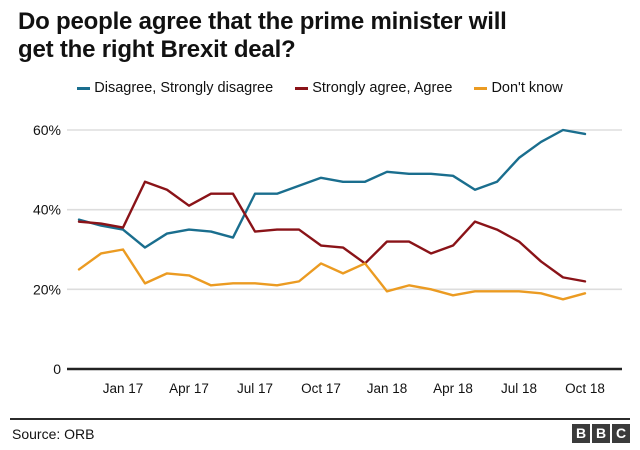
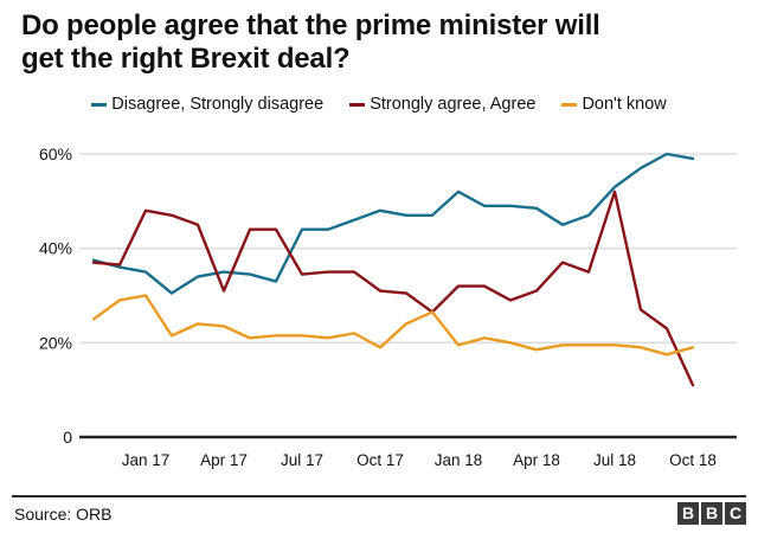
Strongly agree, Agree/Jan 17: 36% -> 48%
Strongly agree, Agree/Apr 17: 41% -> 31%
Don't know/Oct 17: 26% -> 19%
Disagree, Strongly disagree/Jan 18: 50% -> 52%
Strongly agree, Agree/Jul 18: 32% -> 52%
Strongly agree, Agree/Oct 18: 22% -> 11%
